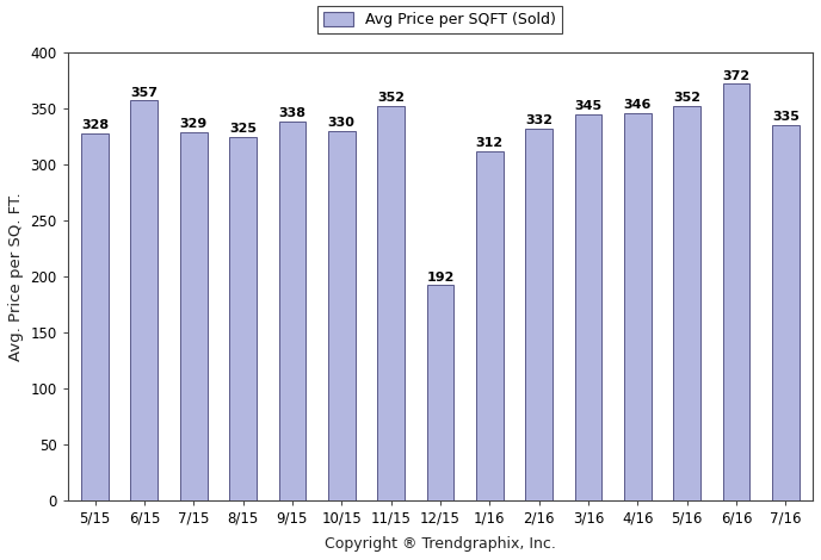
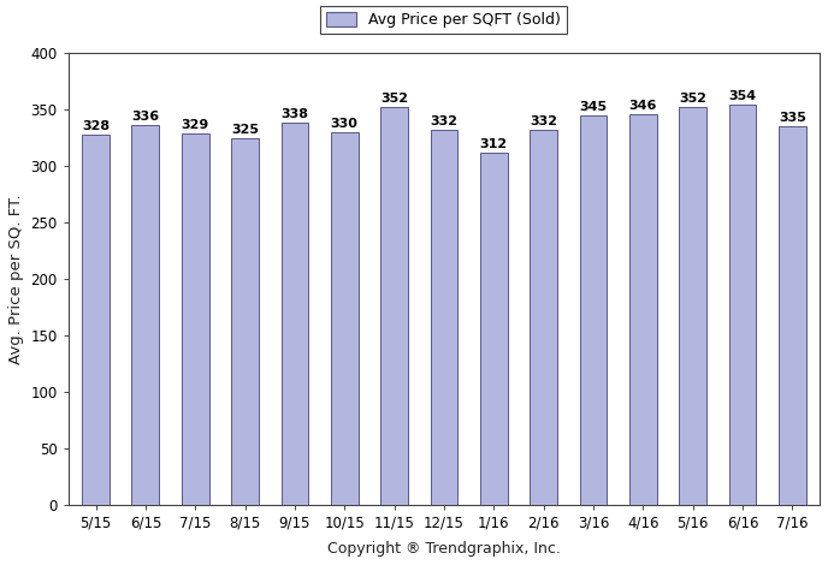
6/15: 357 -> 336
12/15: 192 -> 332
6/16: 372 -> 354
